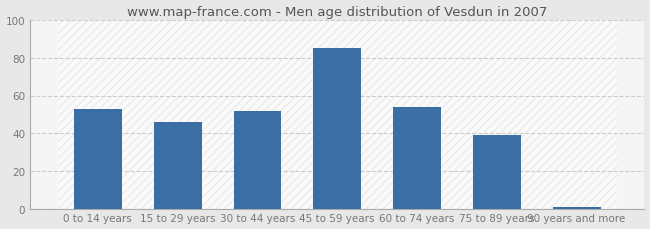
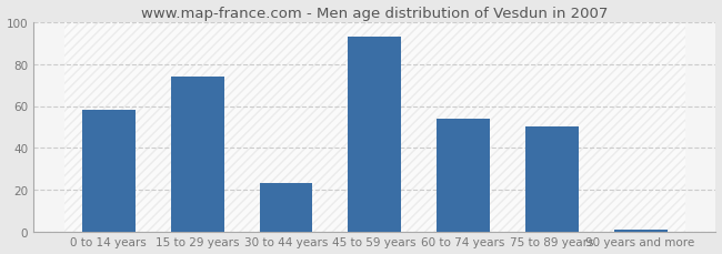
0 to 14 years: 53 -> 58
15 to 29 years: 46 -> 74
30 to 44 years: 52 -> 23
45 to 59 years: 85 -> 93
75 to 89 years: 39 -> 50
